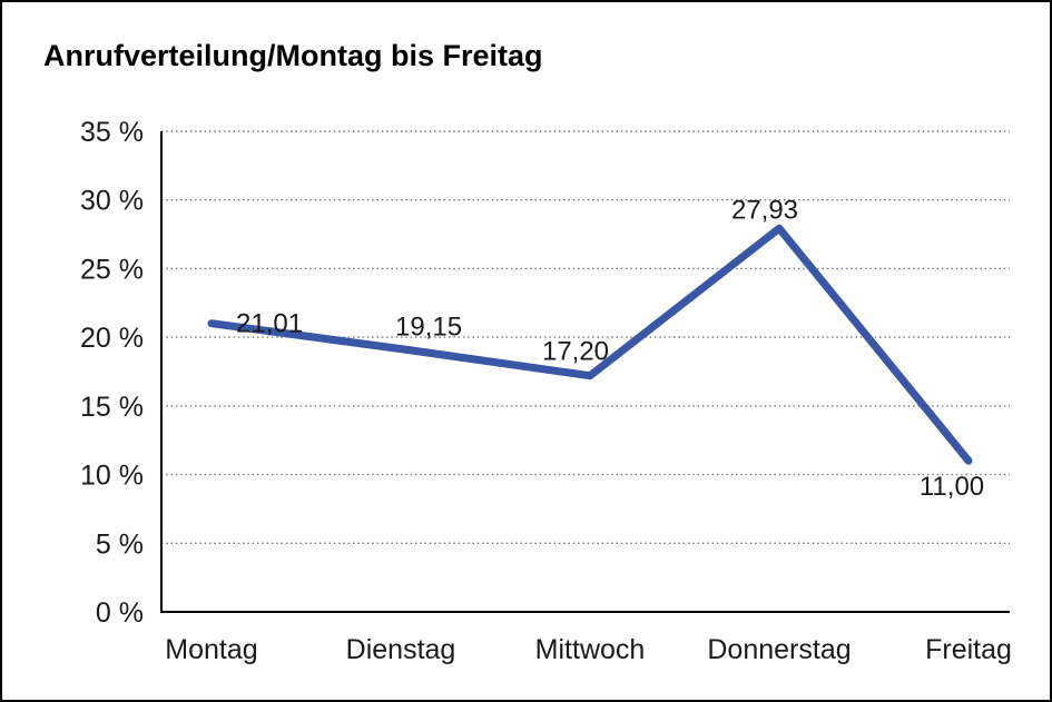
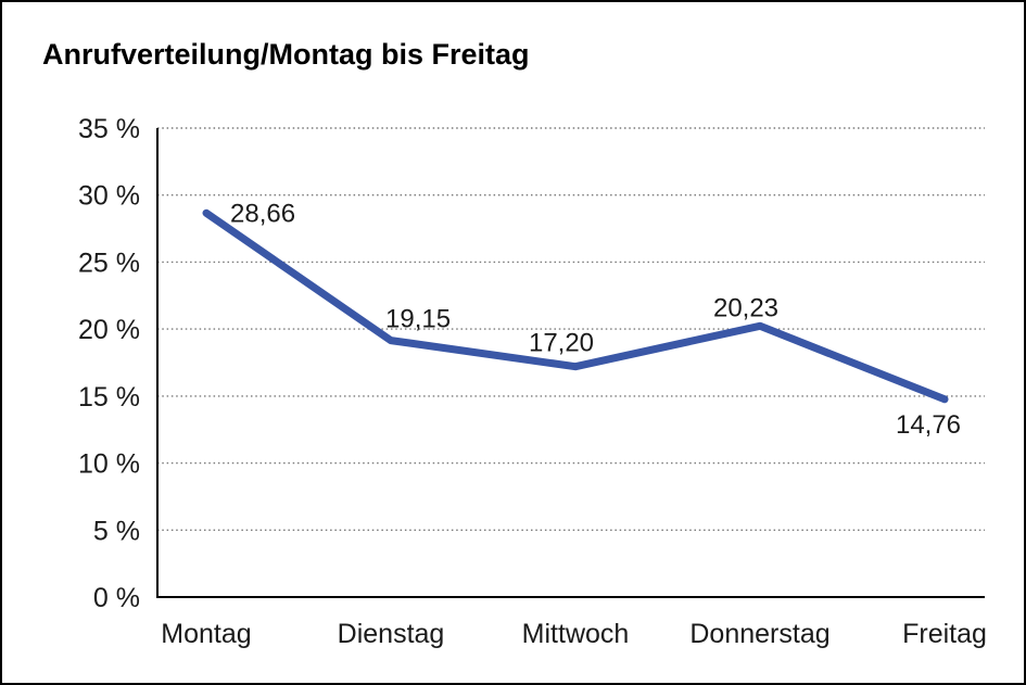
Montag: 21,01 -> 28,66
Donnerstag: 27,93 -> 20,23
Freitag: 11,00 -> 14,76
